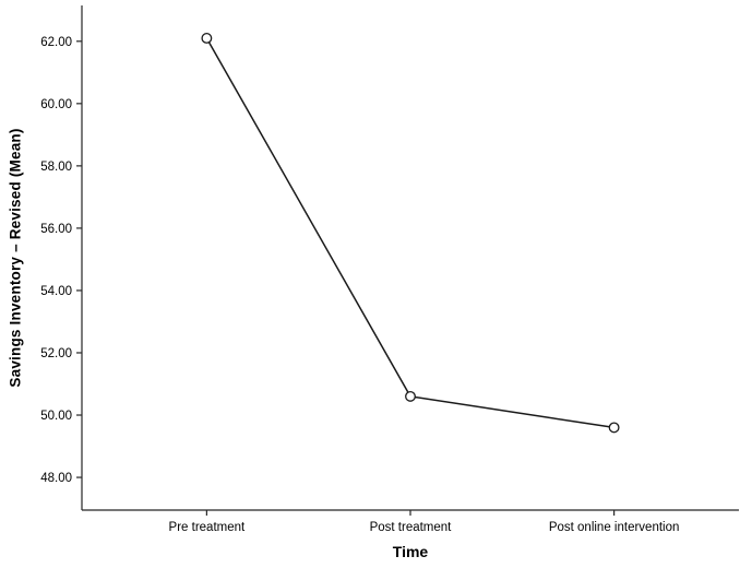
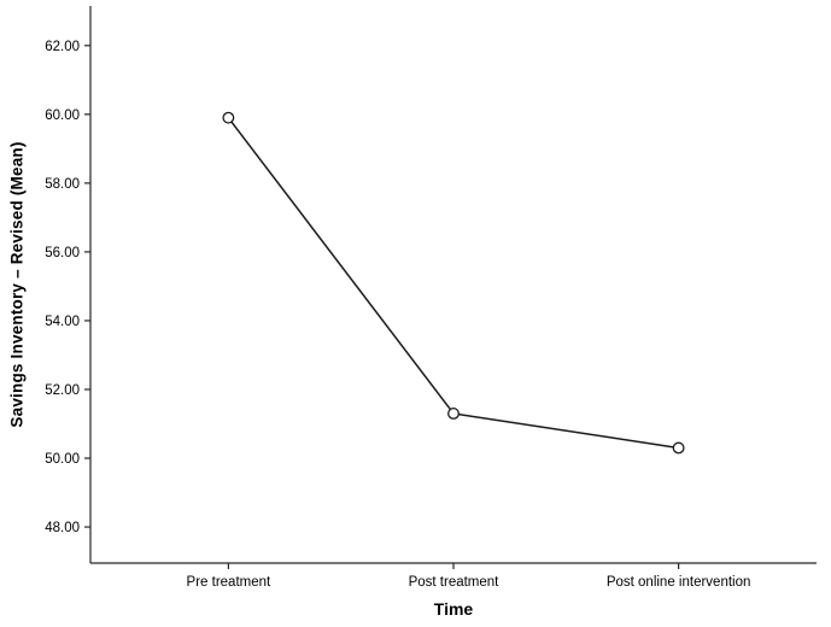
Pre treatment: 62.1 -> 59.9
Post treatment: 50.6 -> 51.3
Post online intervention: 49.6 -> 50.3
